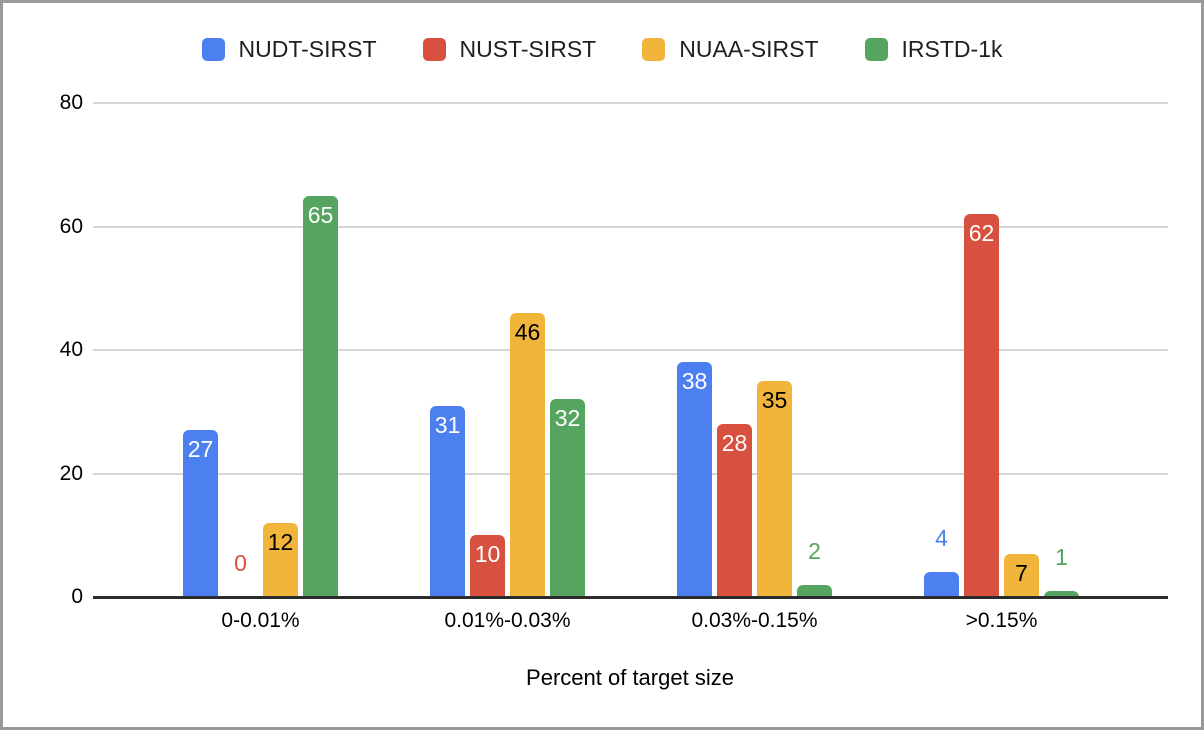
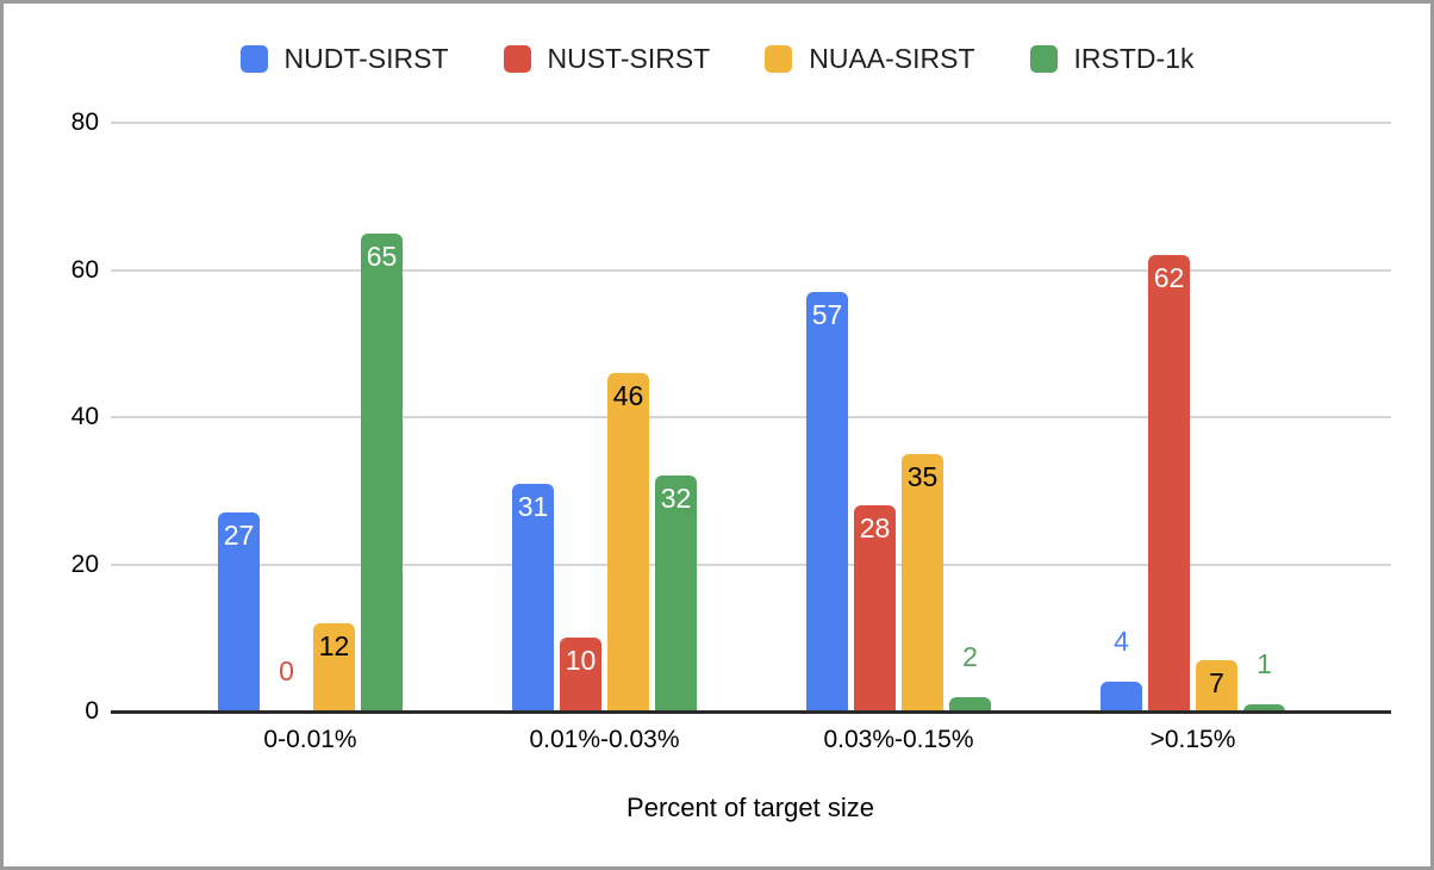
NUDT-SIRST/0.03%-0.15%: 38 -> 57
